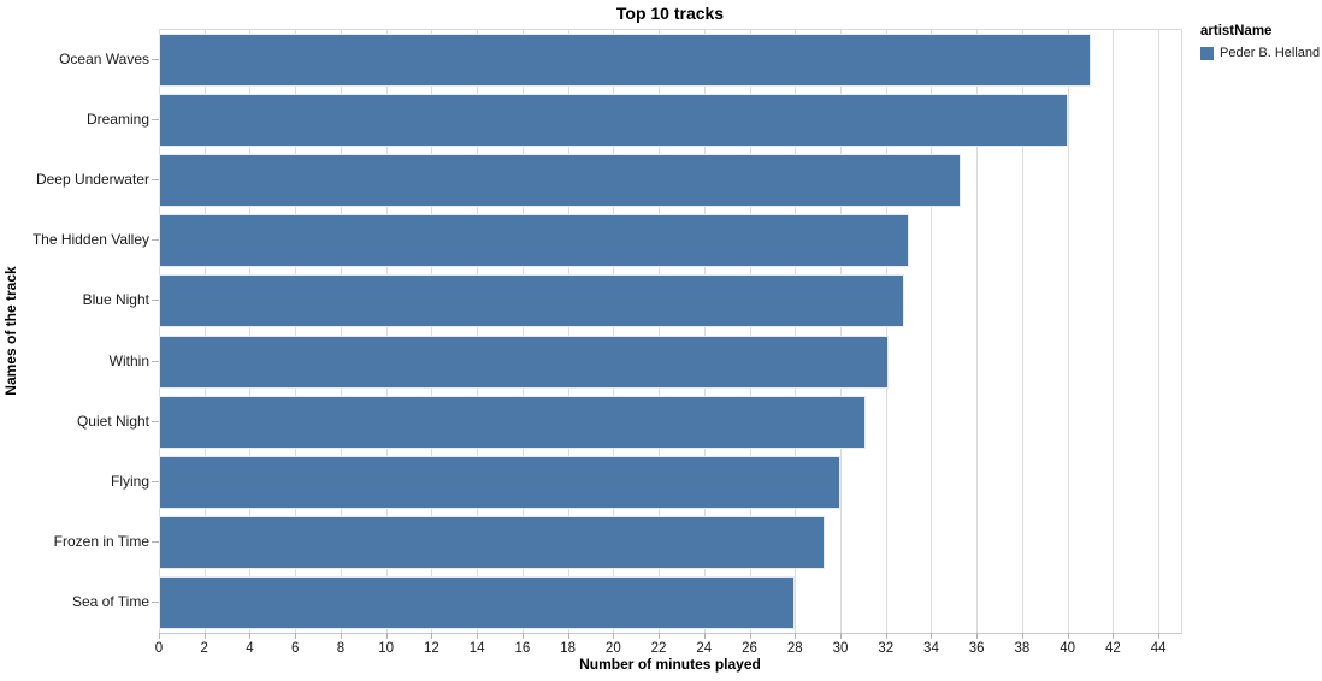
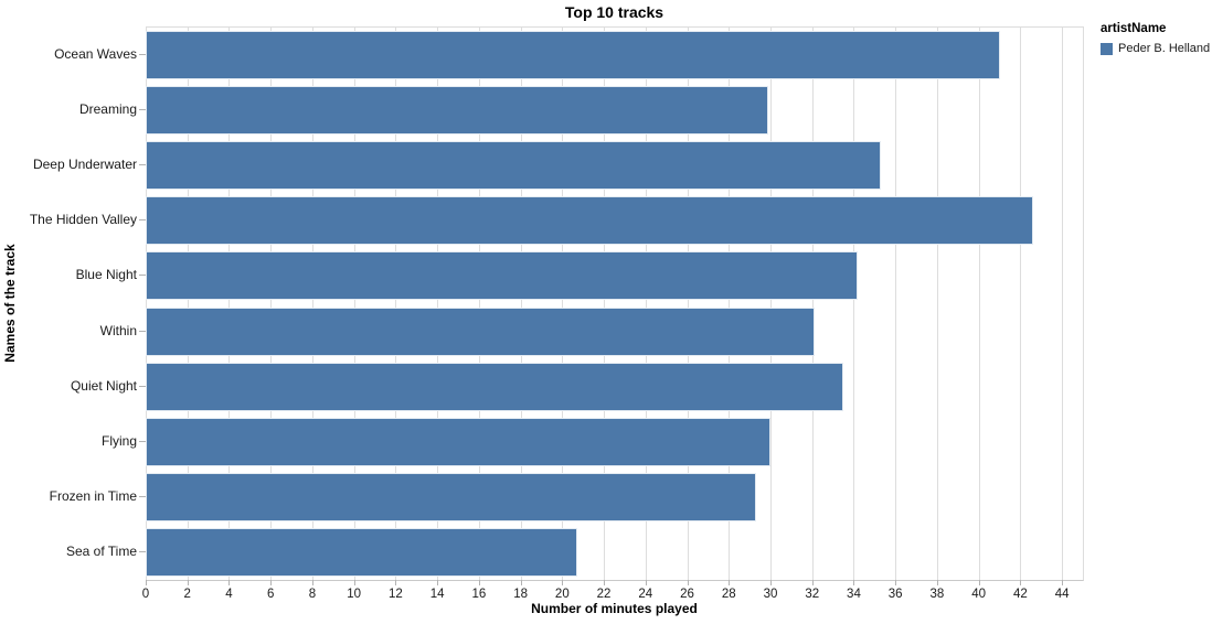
Dreaming: 40.0 -> 29.9
The Hidden Valley: 33.0 -> 42.6
Blue Night: 32.8 -> 34.2
Quiet Night: 31.1 -> 33.5
Sea of Time: 28.0 -> 20.7
